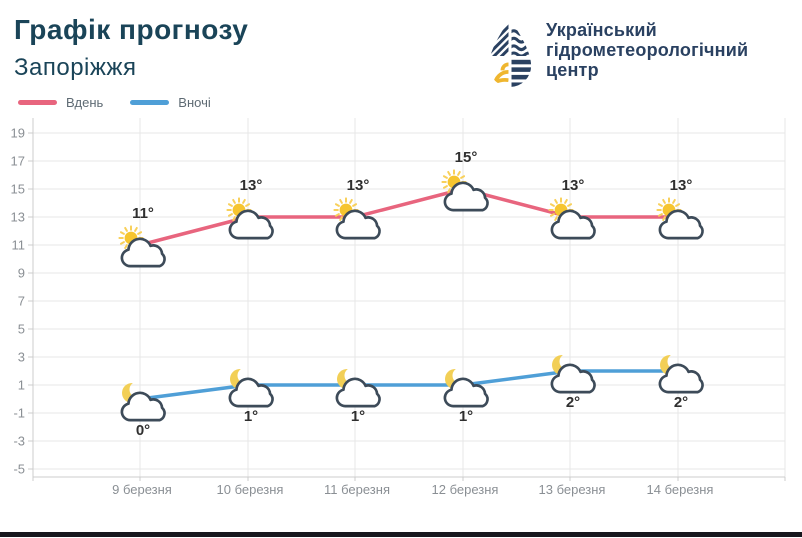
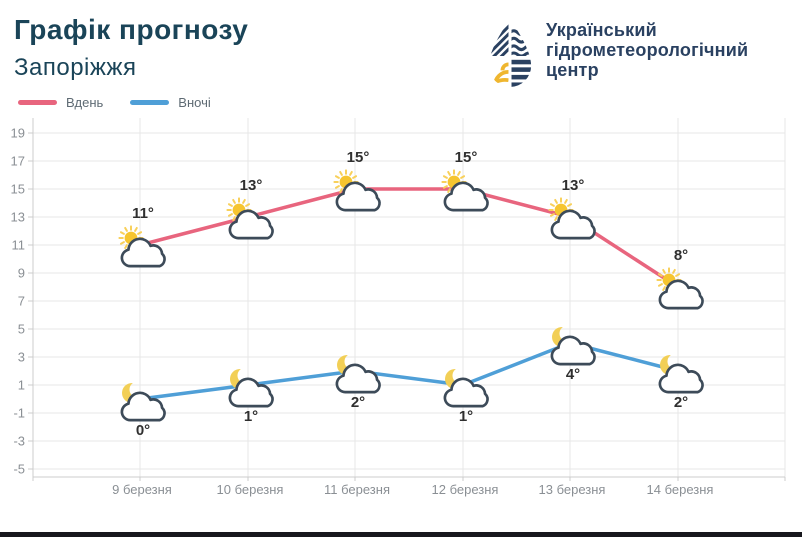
Вдень/11 березня: 13° -> 15°
Вночі/11 березня: 1° -> 2°
Вночі/13 березня: 2° -> 4°
Вдень/14 березня: 13° -> 8°
